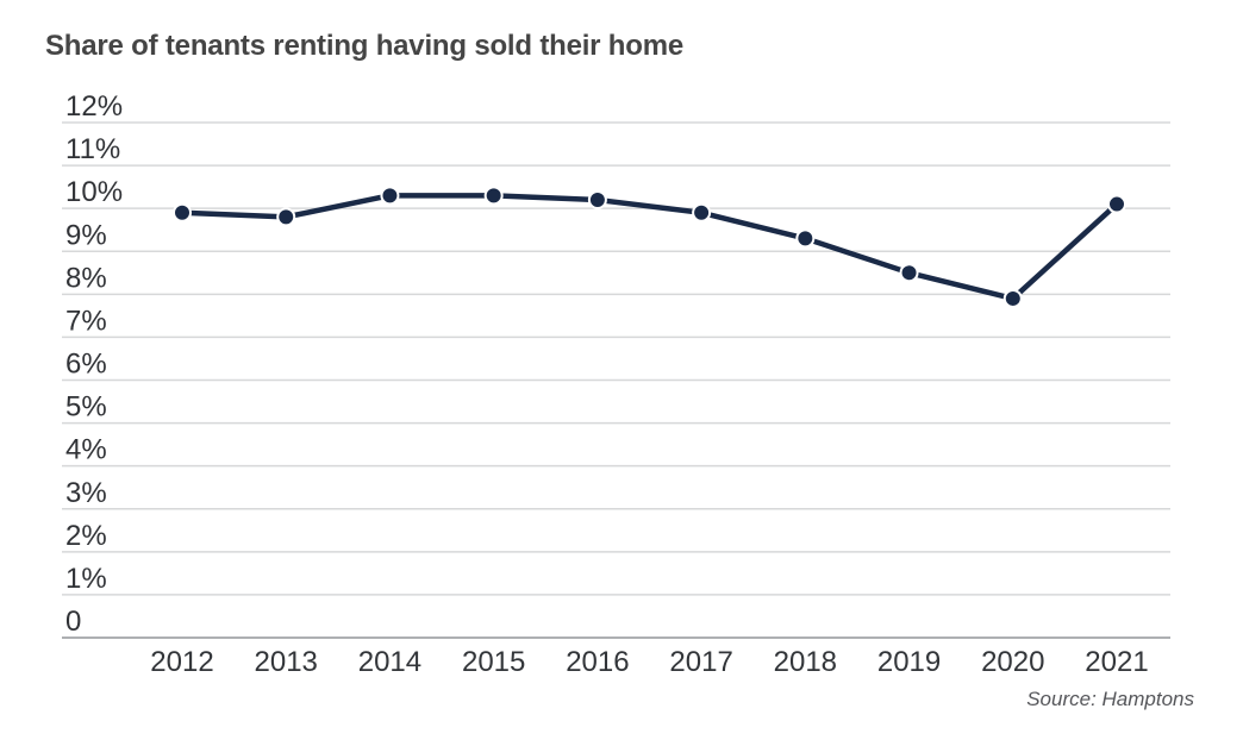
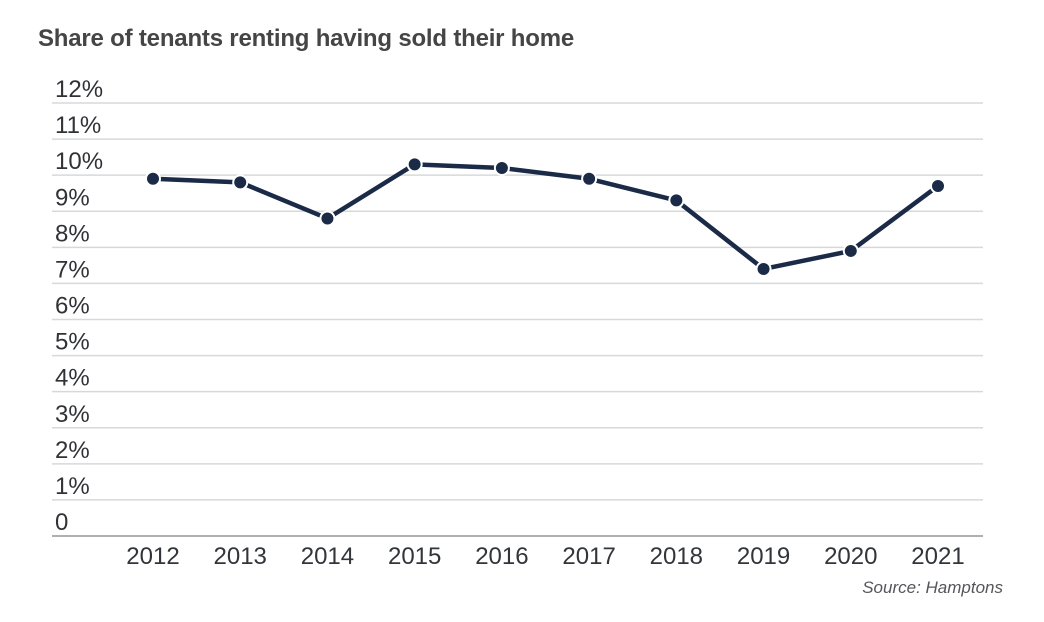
2014: 10.3% -> 8.8%
2019: 8.5% -> 7.4%
2021: 10.1% -> 9.7%
